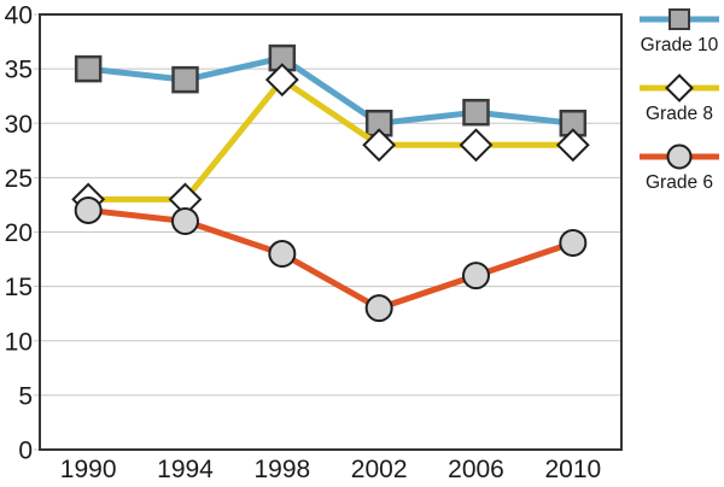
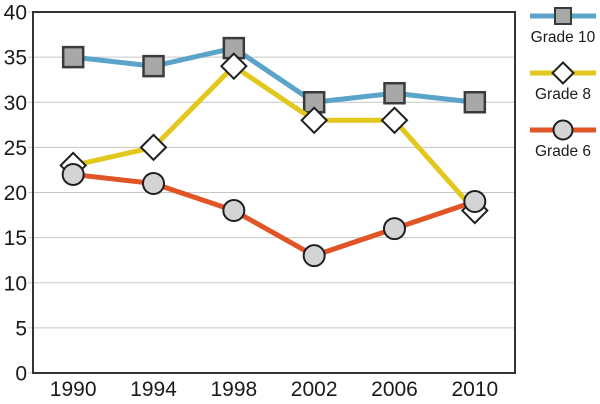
Grade 8/1994: 23 -> 25
Grade 8/2010: 28 -> 18
